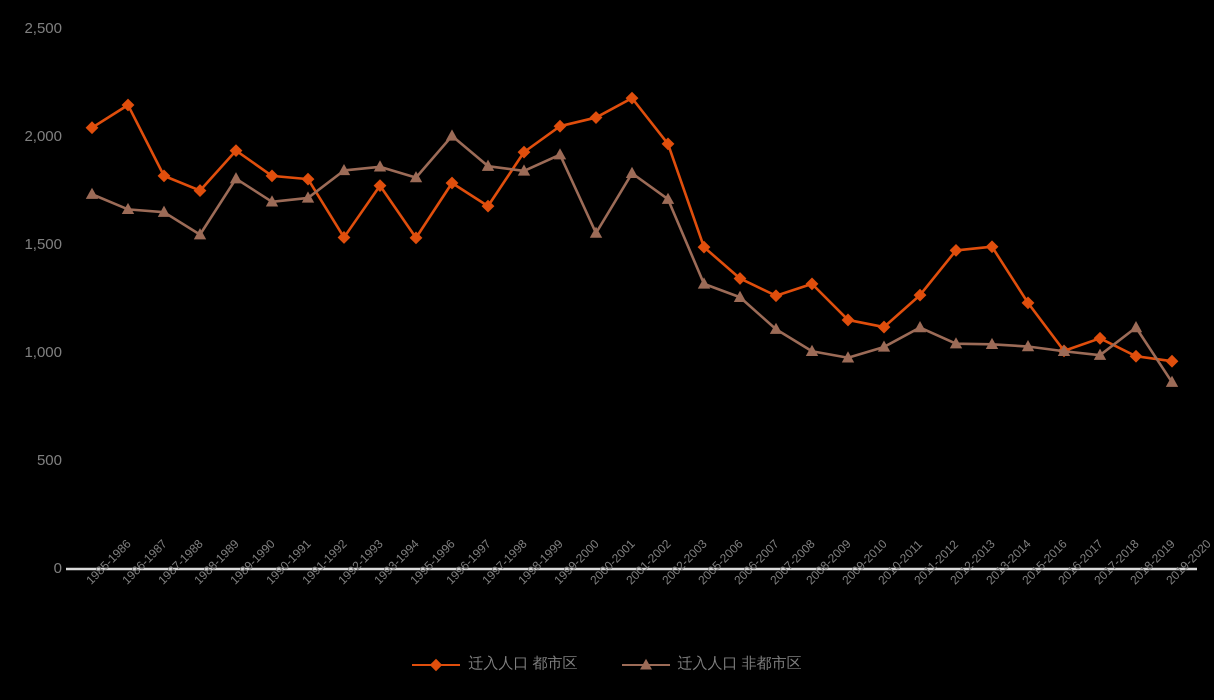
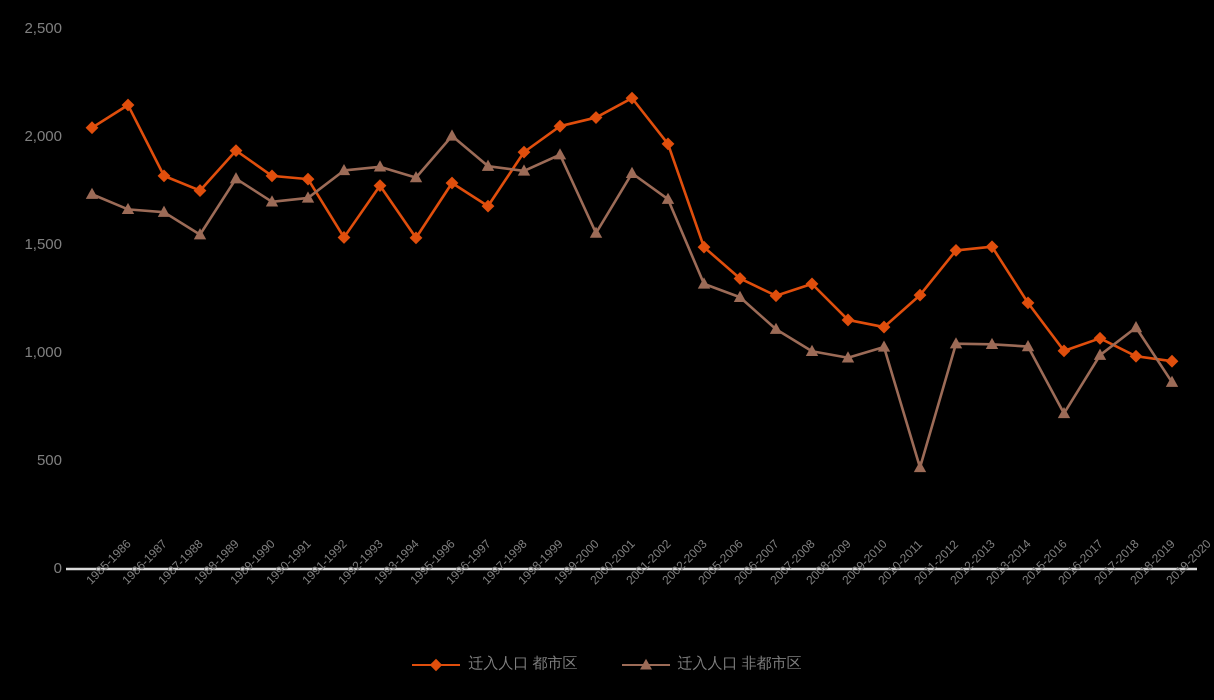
迁入人口 非都市区/2011-2012: 1120 -> 470
迁入人口 非都市区/2016-2017: 1010 -> 720
